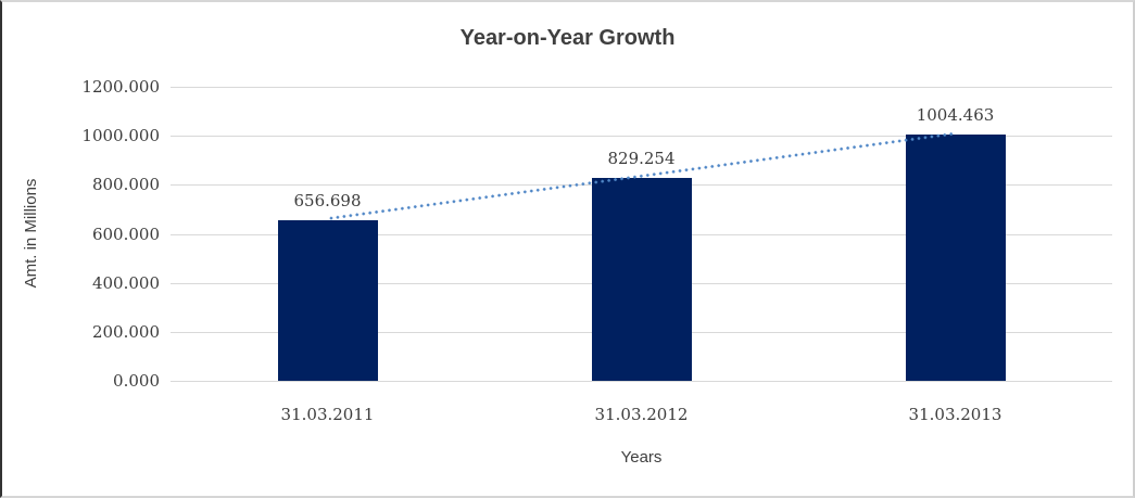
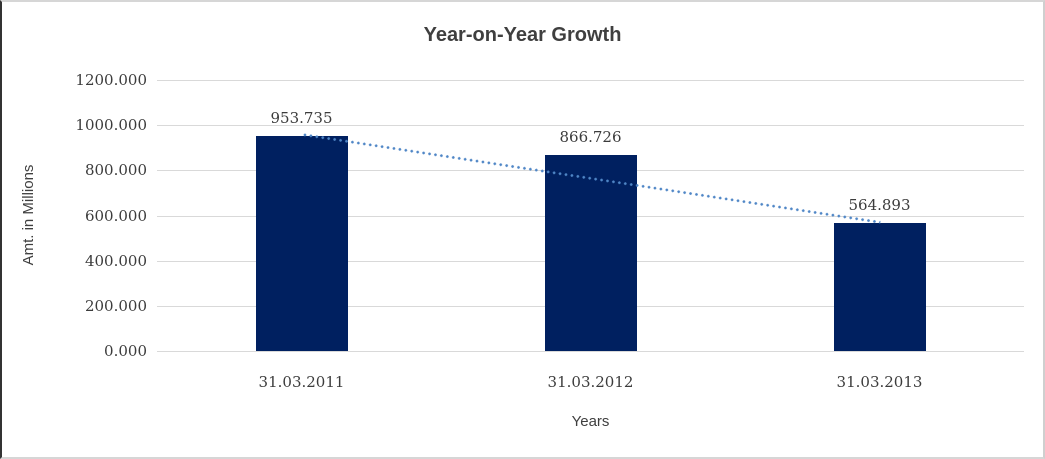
31.03.2011: 656.698 -> 953.735
31.03.2012: 829.254 -> 866.726
31.03.2013: 1004.463 -> 564.893
